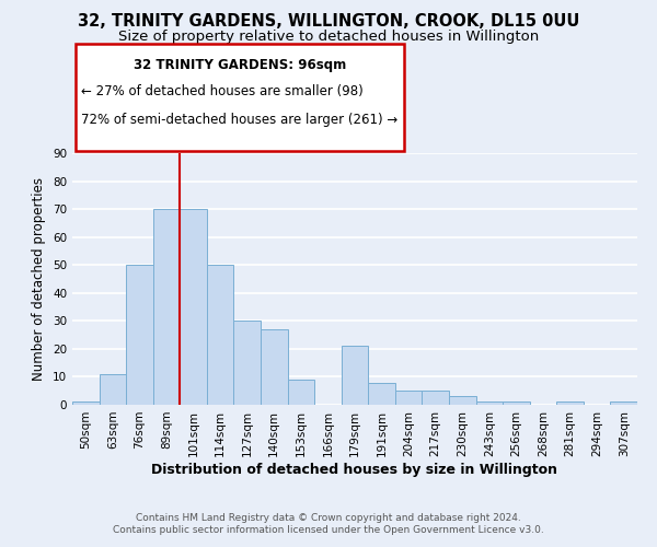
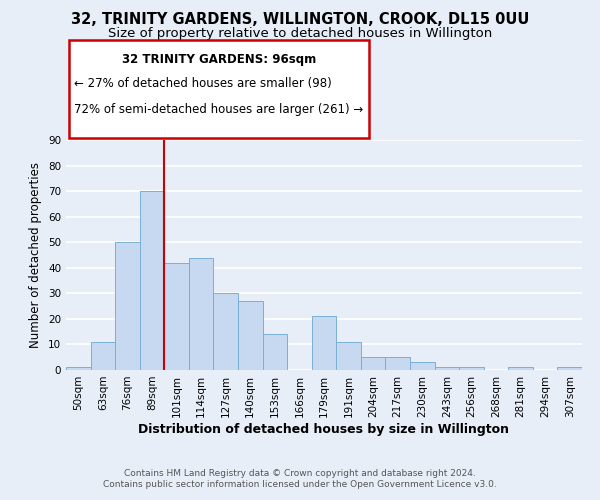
101sqm: 70 -> 42
114sqm: 50 -> 44
153sqm: 9 -> 14
191sqm: 8 -> 11
